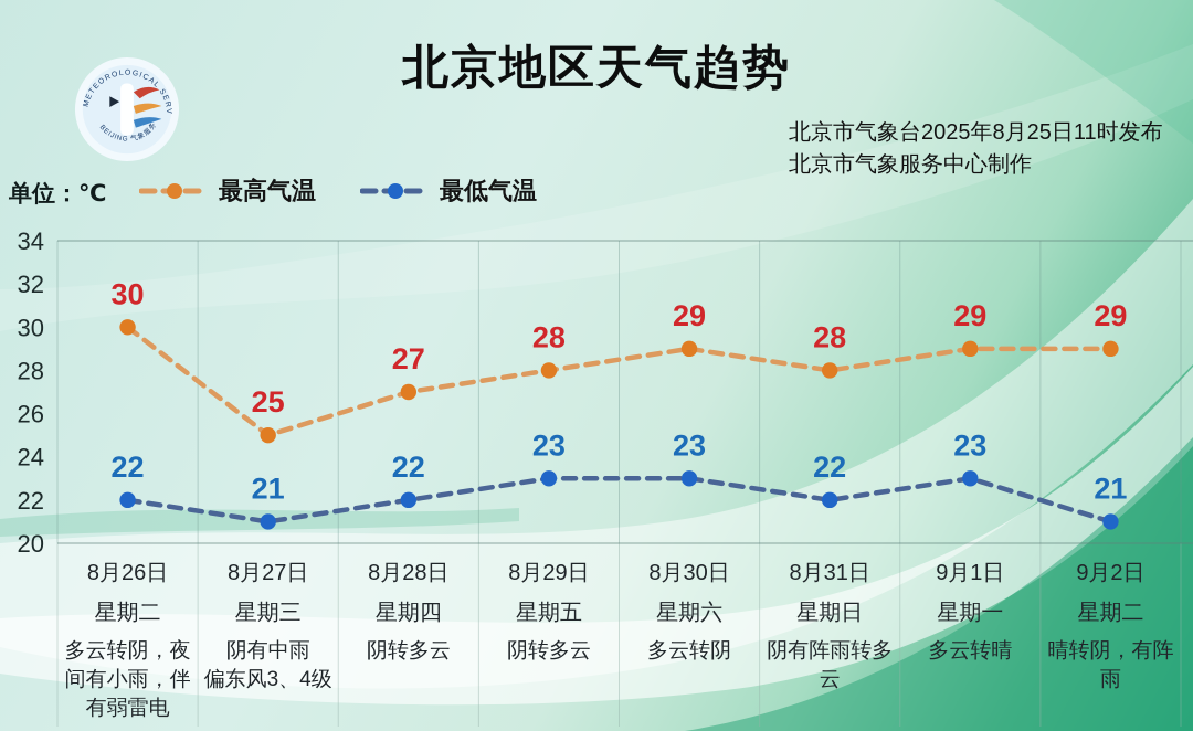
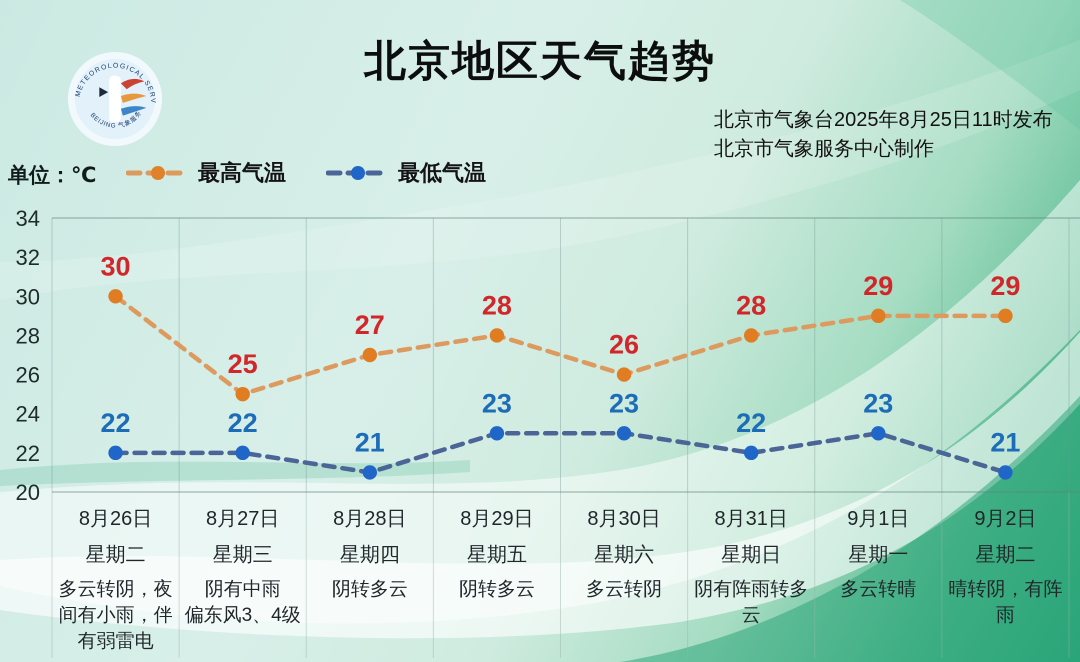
最低气温/8月27日: 21 -> 22
最低气温/8月28日: 22 -> 21
最高气温/8月30日: 29 -> 26
